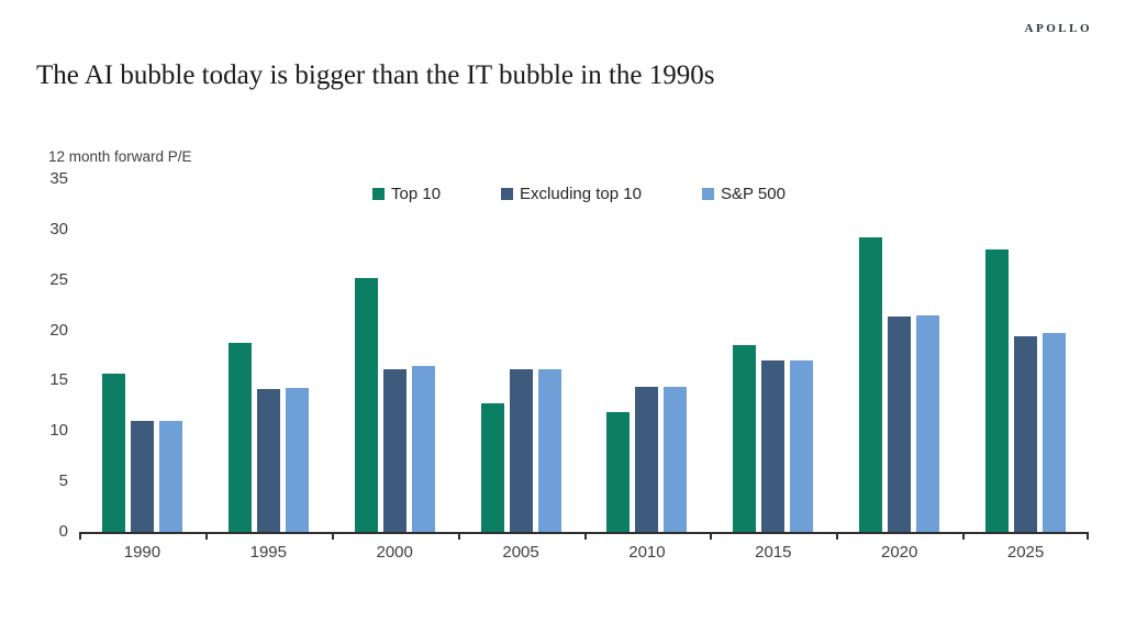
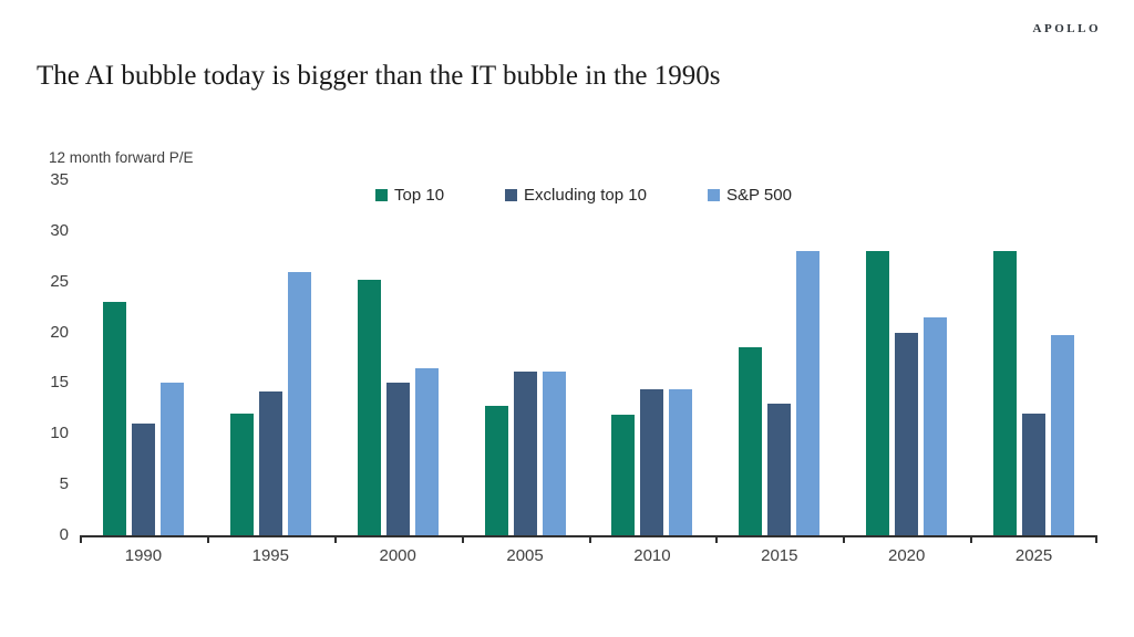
Top 10/1990: 16 -> 23
S&P 500/1990: 11 -> 15
Top 10/1995: 19 -> 12
S&P 500/1995: 14 -> 26
Excluding top 10/2000: 16 -> 15
Excluding top 10/2015: 17 -> 13
S&P 500/2015: 17 -> 28
Top 10/2020: 29 -> 28
Excluding top 10/2020: 21 -> 20
Excluding top 10/2025: 19 -> 12
